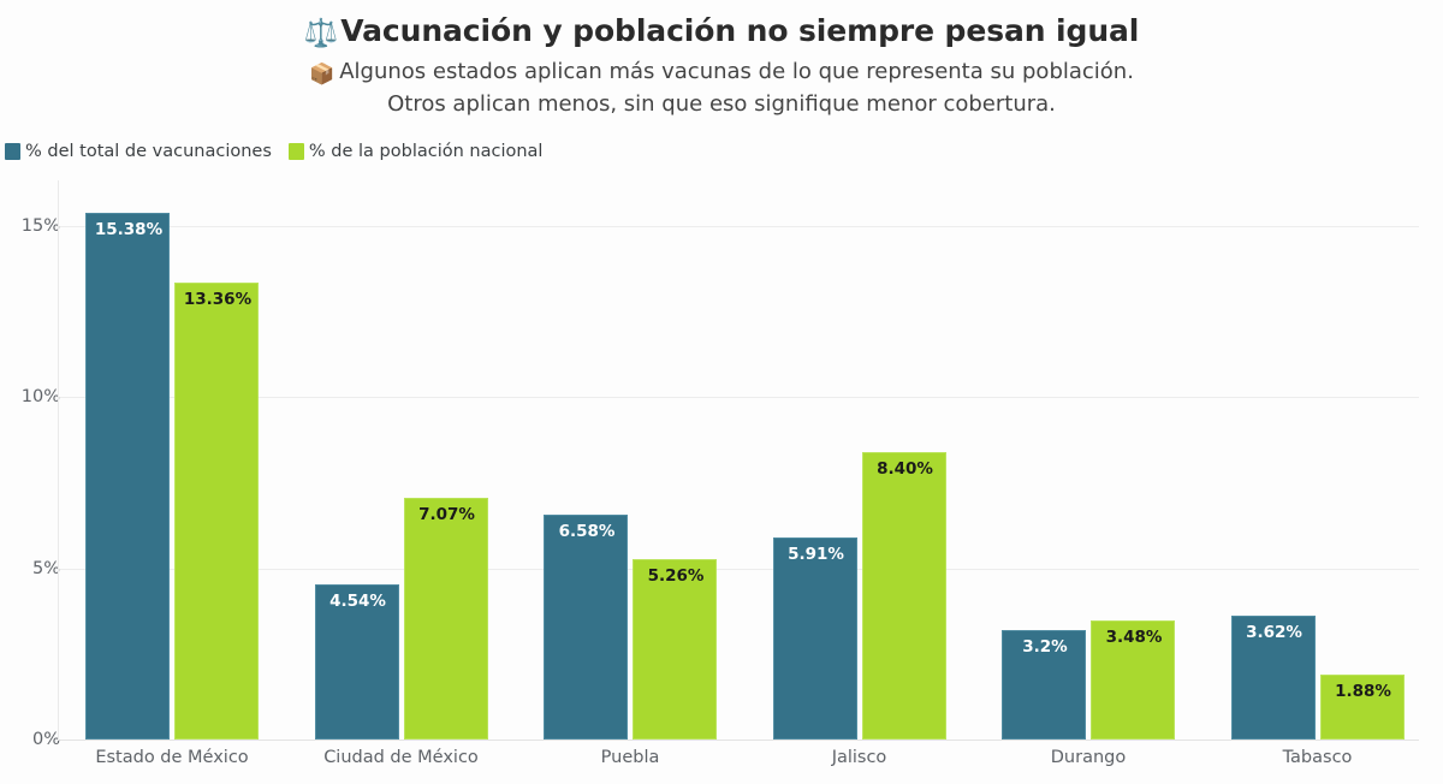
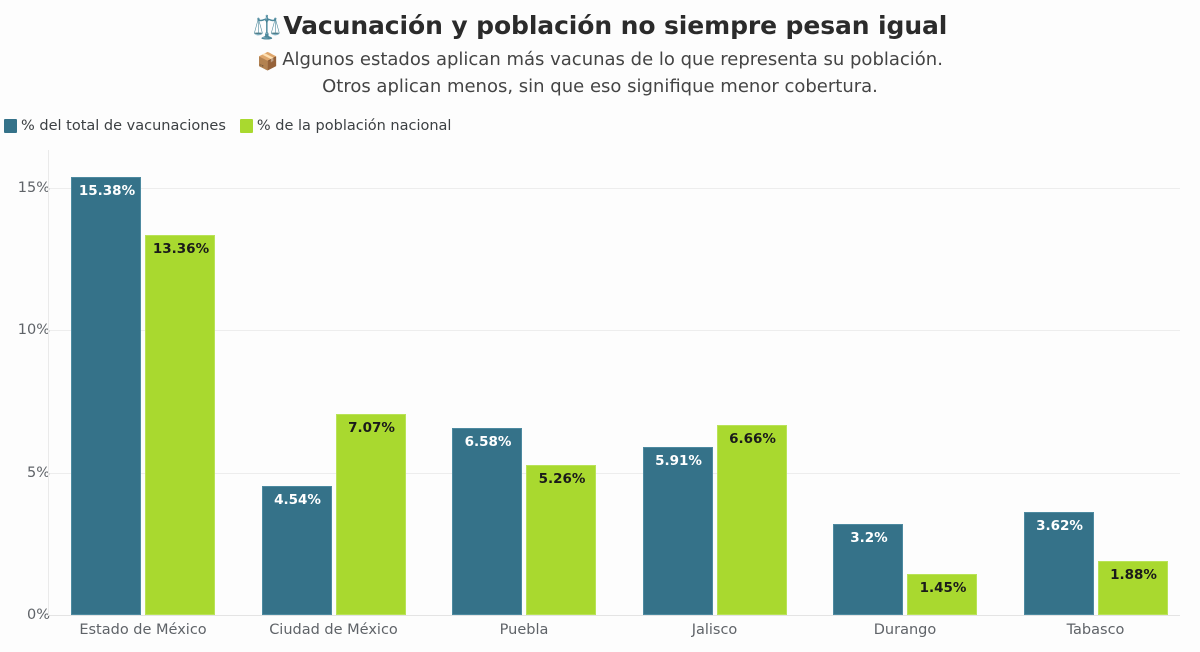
% de la población nacional/Jalisco: 8.40% -> 6.66%
% de la población nacional/Durango: 3.48% -> 1.45%
